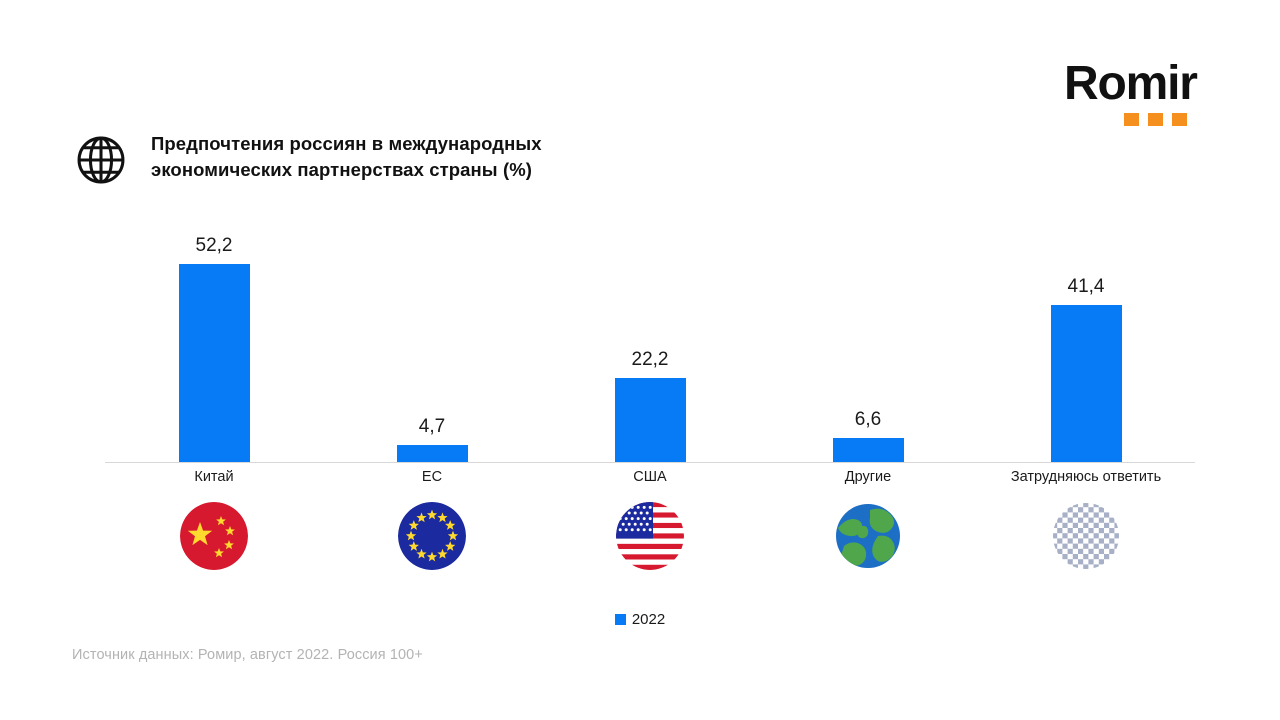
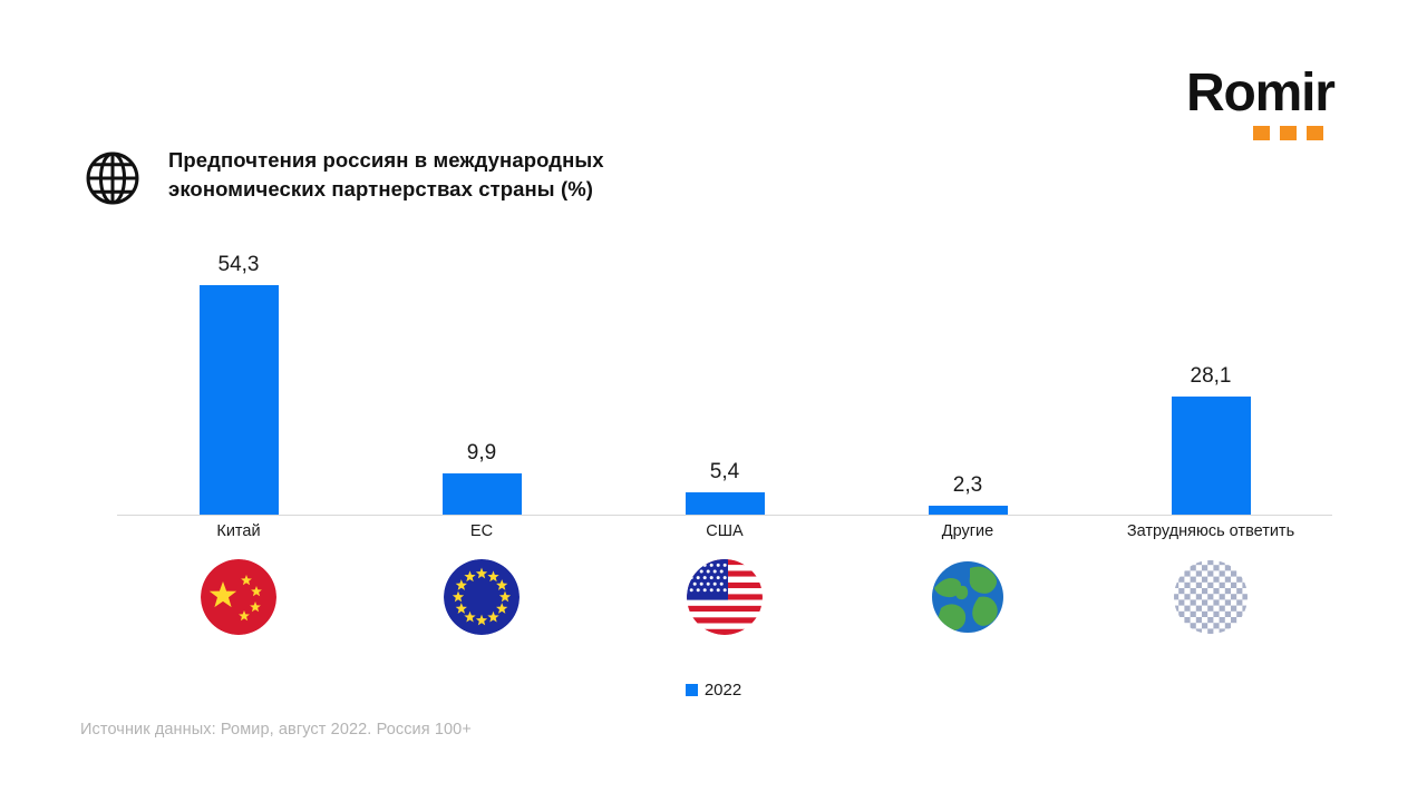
Китай: 52,2 -> 54,3
ЕС: 4,7 -> 9,9
США: 22,2 -> 5,4
Другие: 6,6 -> 2,3
Затрудняюсь ответить: 41,4 -> 28,1
